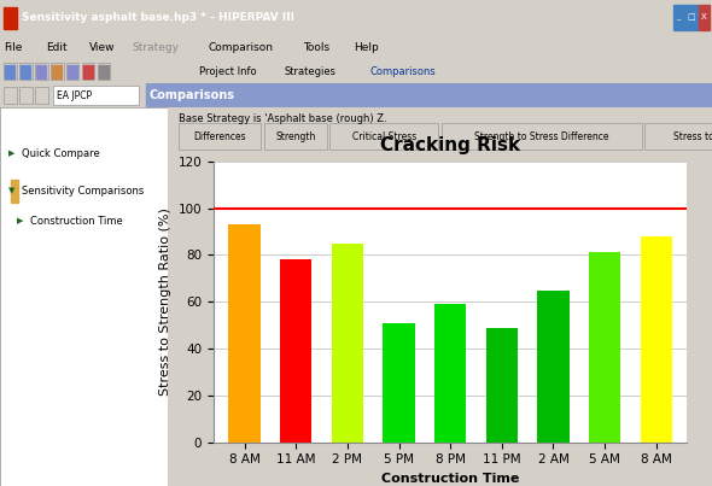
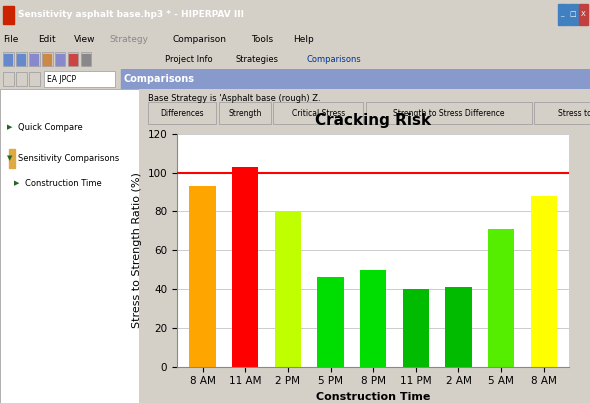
11 AM: 78 -> 103
2 PM: 85 -> 80
5 PM: 51 -> 46
8 PM: 59 -> 50
11 PM: 49 -> 40
2 AM: 65 -> 41
5 AM: 81 -> 71
